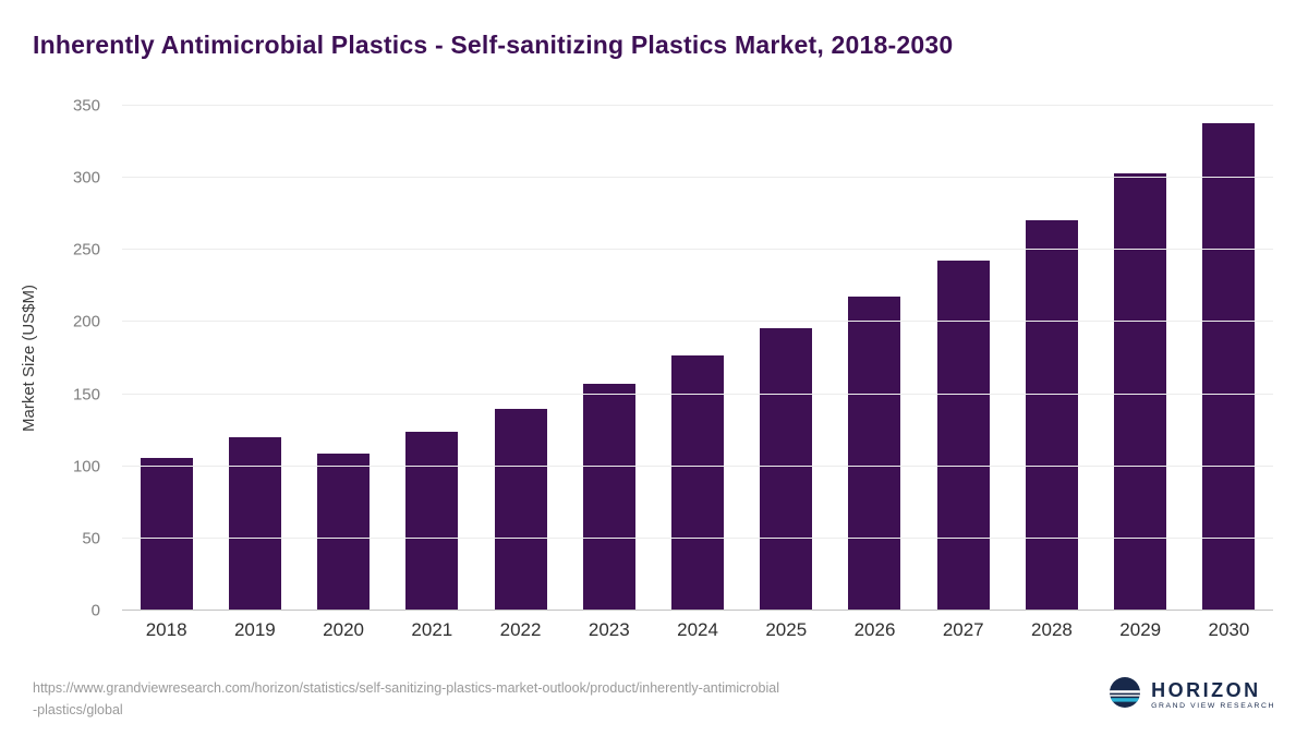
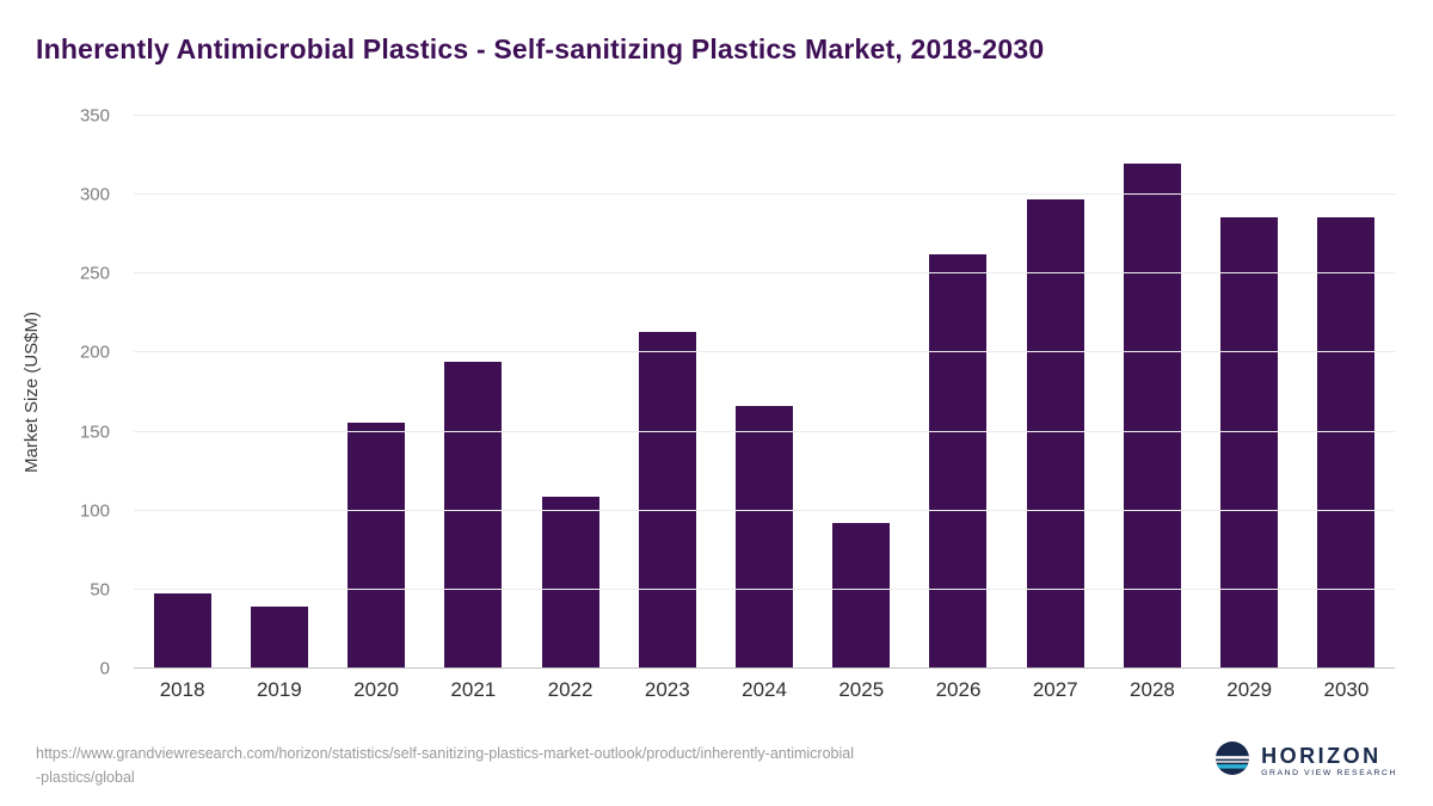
2018: 106 -> 48
2019: 120 -> 39
2020: 109 -> 156
2021: 124 -> 194
2022: 140 -> 109
2023: 157 -> 213
2024: 177 -> 166
2025: 196 -> 92
2026: 218 -> 262
2027: 243 -> 297
2028: 271 -> 320
2029: 303 -> 286
2030: 338 -> 286
